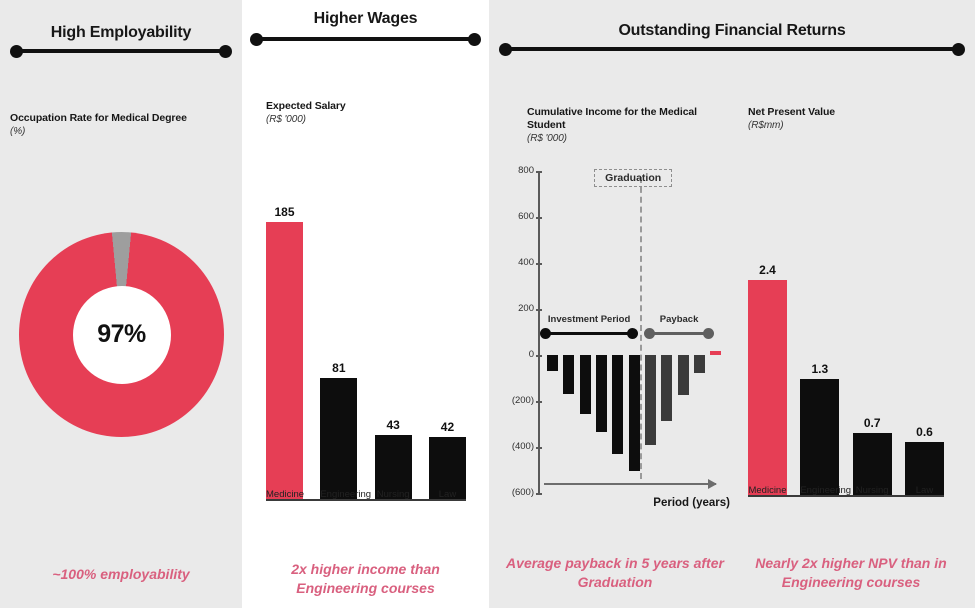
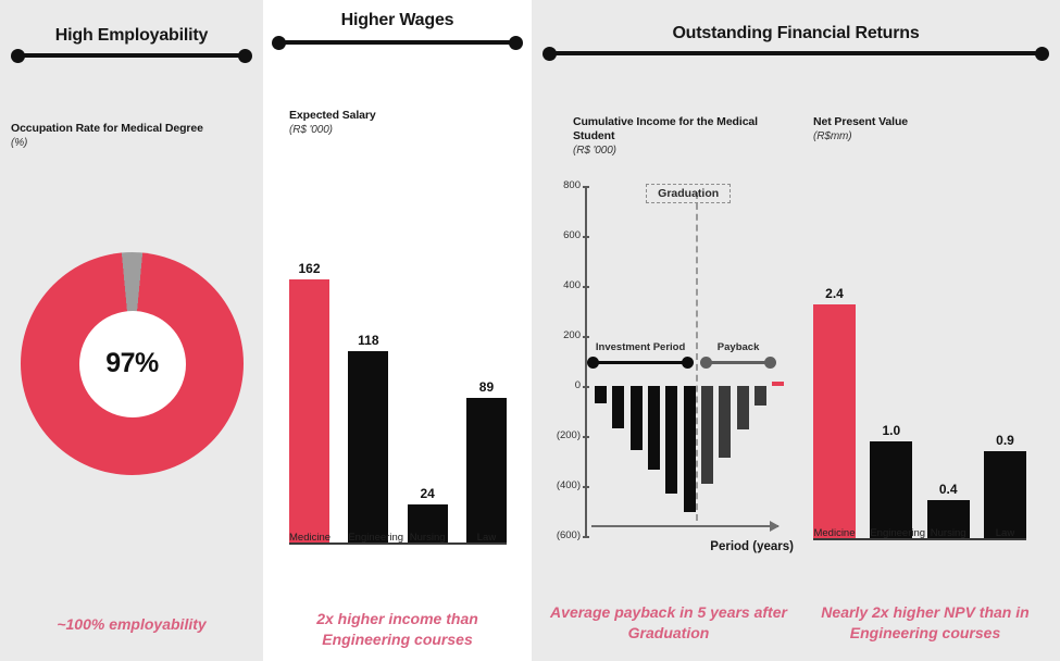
Expected Salary/Medicine: 185 -> 162
Expected Salary/Engineering: 81 -> 118
Expected Salary/Nursing: 43 -> 24
Expected Salary/Law: 42 -> 89
Net Present Value/Engineering: 1.3 -> 1.0
Net Present Value/Nursing: 0.7 -> 0.4
Net Present Value/Law: 0.6 -> 0.9
